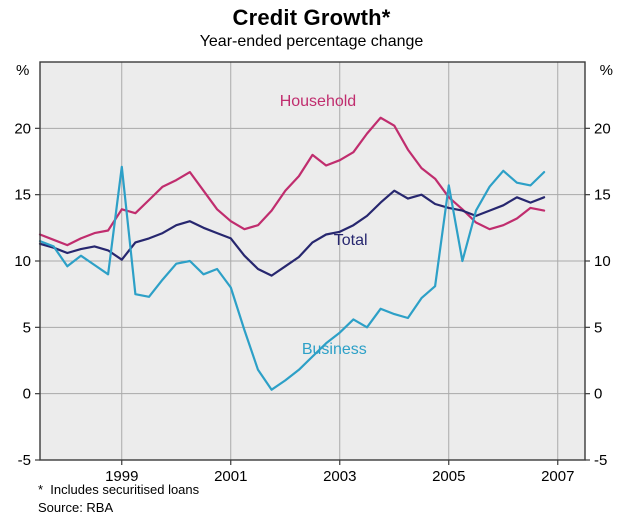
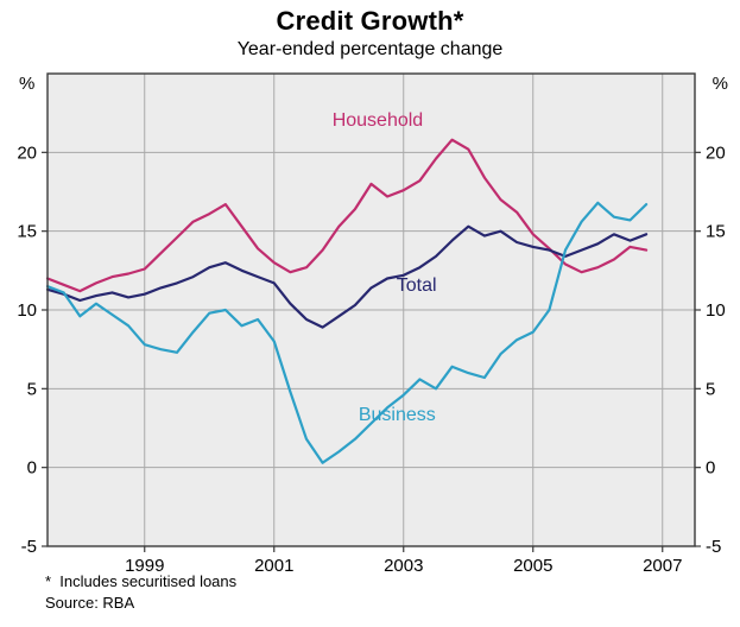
Household/1999: 13.9 -> 12.6
Total/1999: 10.1 -> 11.0
Business/1999: 17.1 -> 7.8
Business/2005: 15.7 -> 8.6
